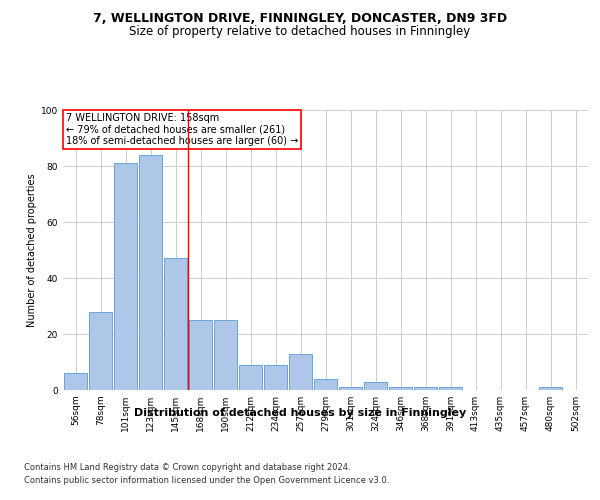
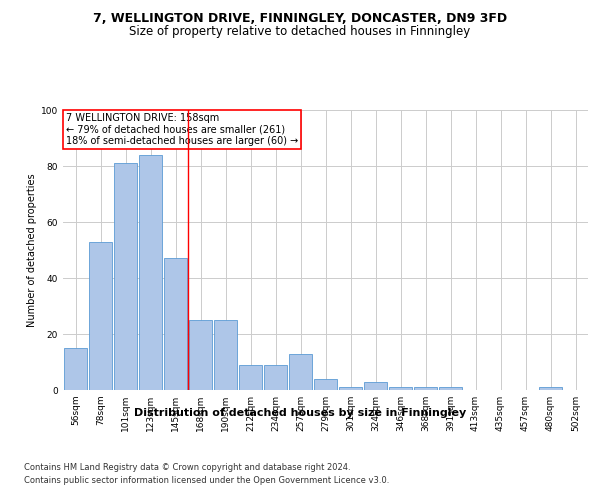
56sqm: 6 -> 15
78sqm: 28 -> 53
